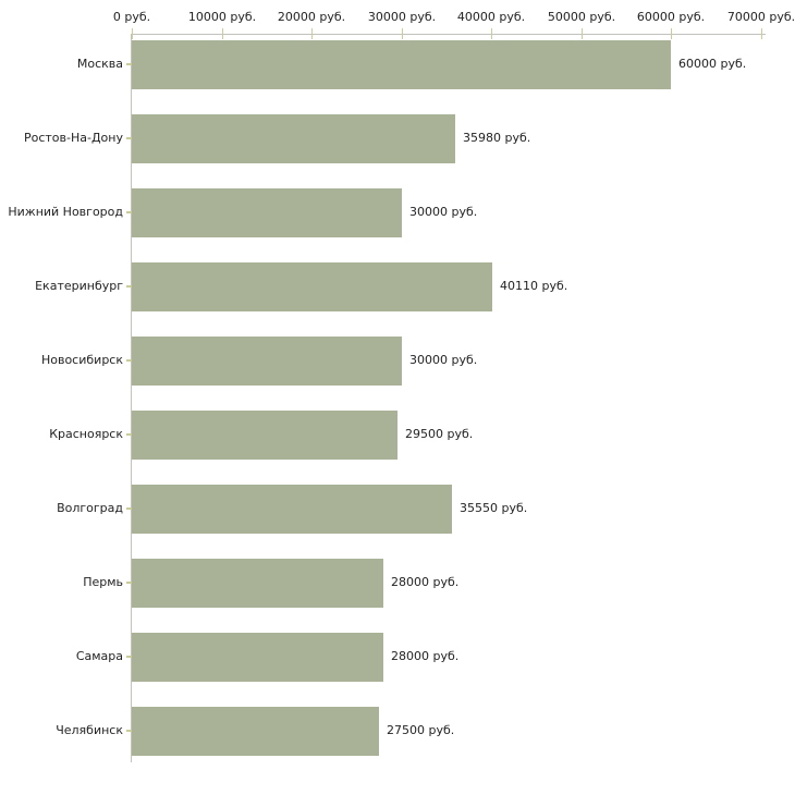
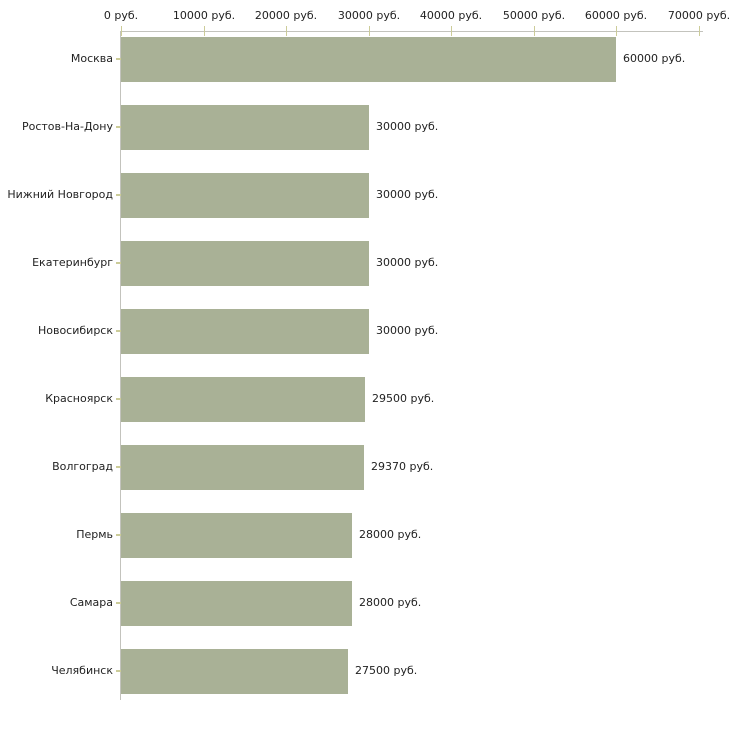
Ростов-На-Дону: 35980 -> 30000
Екатеринбург: 40110 -> 30000
Волгоград: 35550 -> 29370
